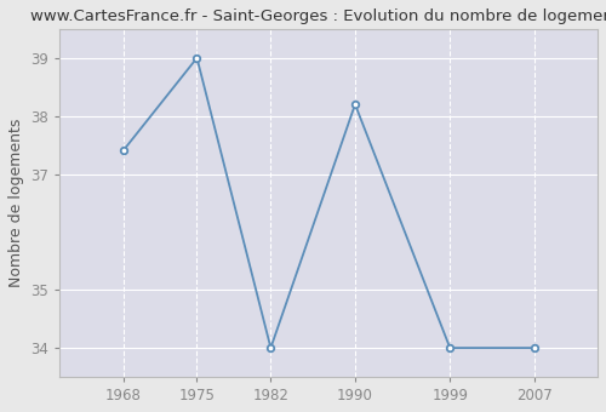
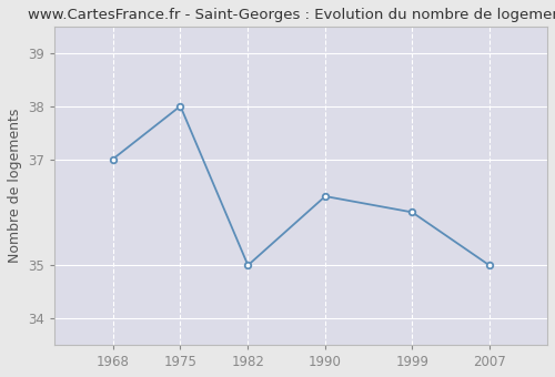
1968: 37.4 -> 37.0
1975: 39.0 -> 38.0
1982: 34.0 -> 35.0
1990: 38.2 -> 36.3
1999: 34.0 -> 36.0
2007: 34.0 -> 35.0
